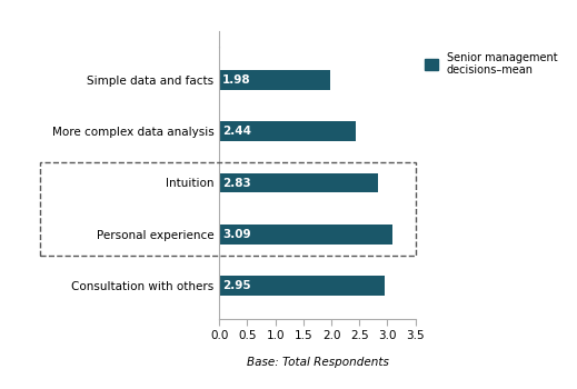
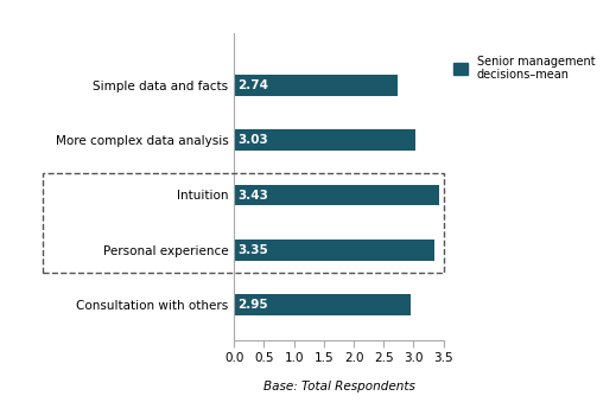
Simple data and facts: 1.98 -> 2.74
More complex data analysis: 2.44 -> 3.03
Intuition: 2.83 -> 3.43
Personal experience: 3.09 -> 3.35
